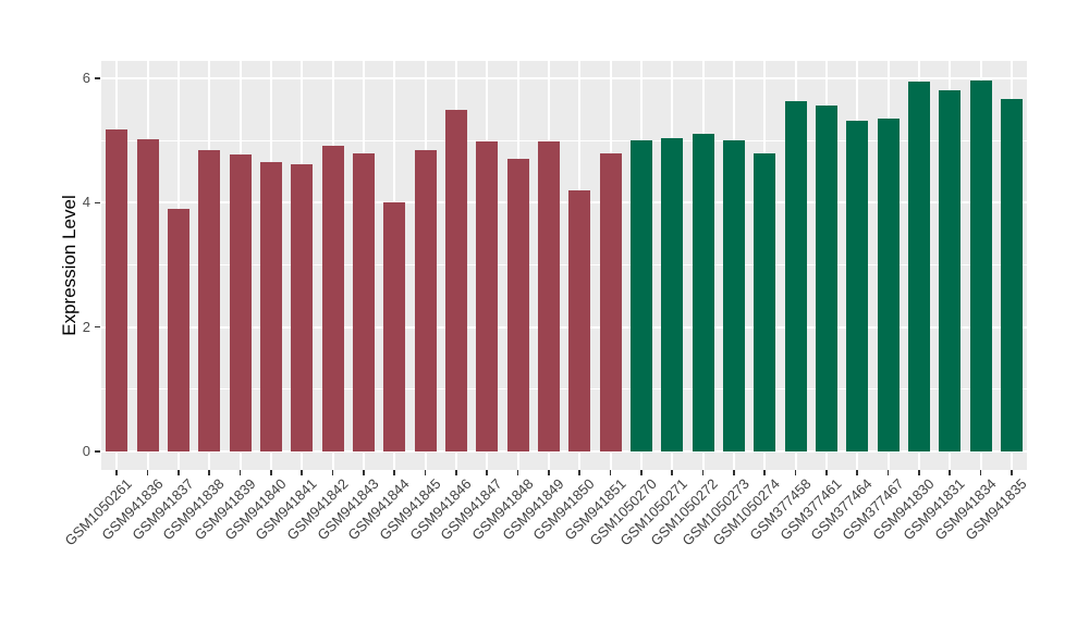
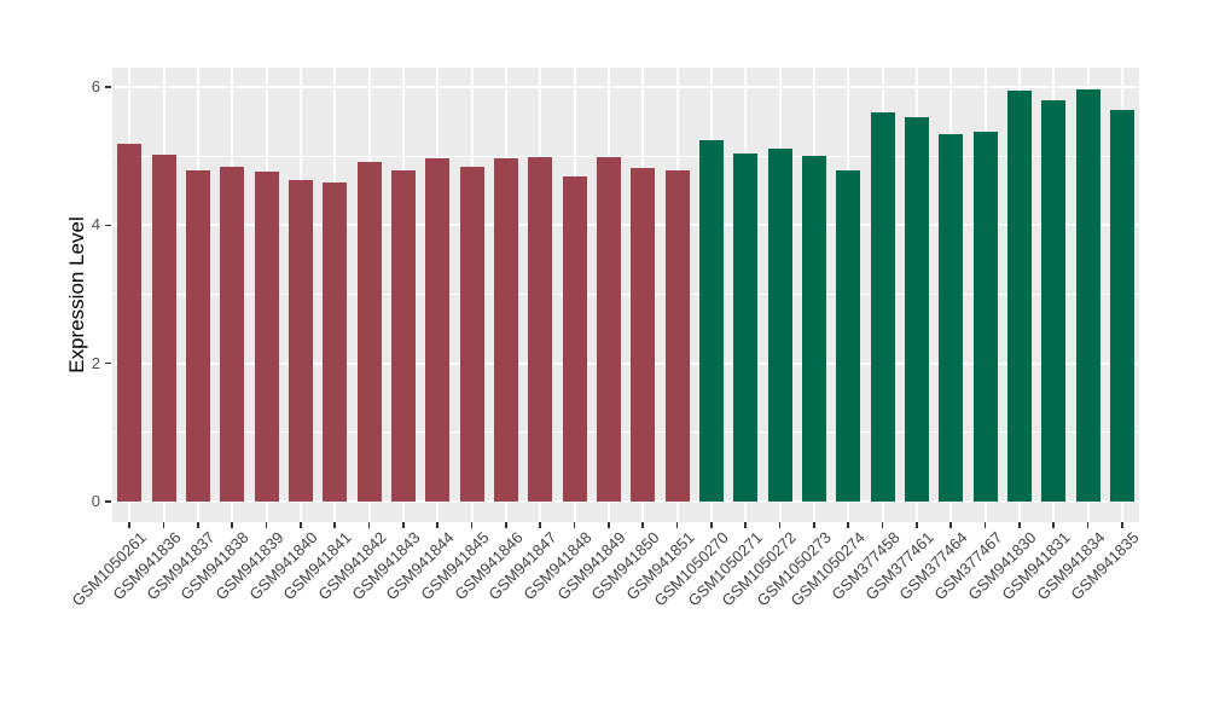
GSM941837: 3.9 -> 4.8
GSM941844: 4.0 -> 5.0
GSM941846: 5.5 -> 5.0
GSM941850: 4.2 -> 4.8
GSM1050270: 5.0 -> 5.2
